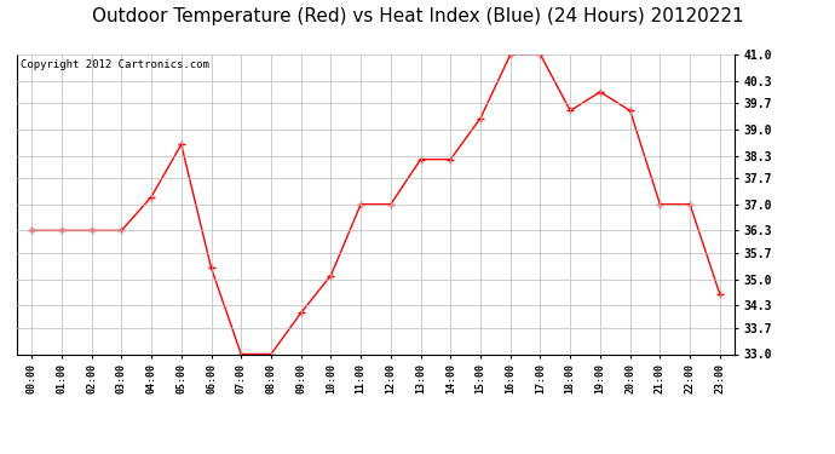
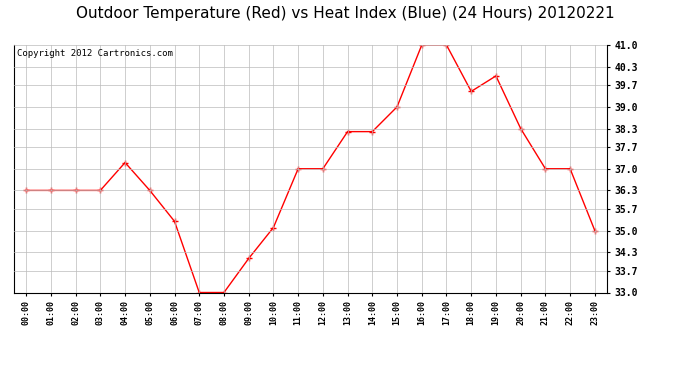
05:00: 38.6 -> 36.3
15:00: 39.3 -> 39.0
20:00: 39.5 -> 38.3
23:00: 34.6 -> 35.0
